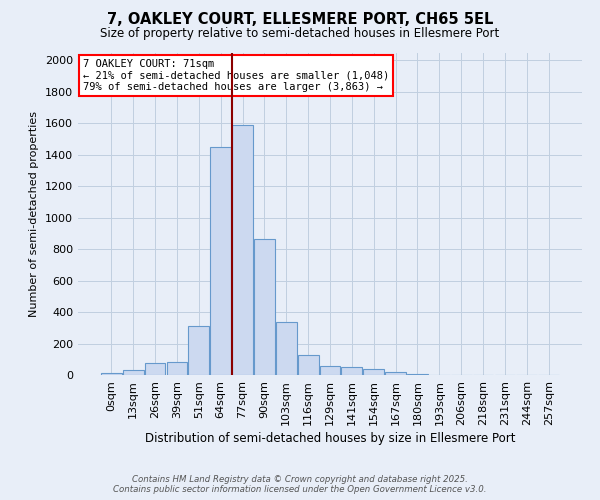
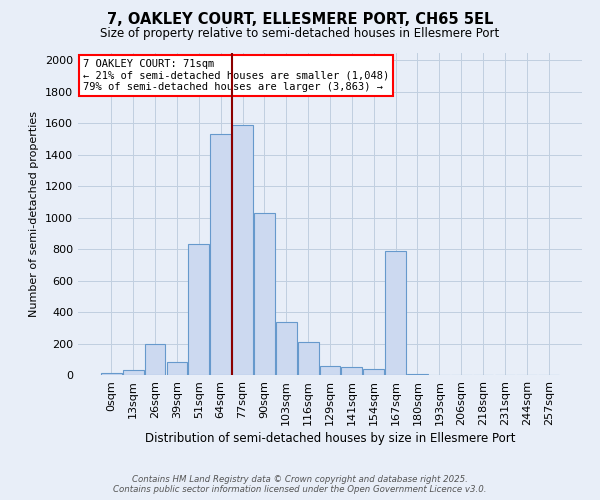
26sqm: 80 -> 200
51sqm: 310 -> 830
64sqm: 1450 -> 1530
90sqm: 860 -> 1030
116sqm: 120 -> 210
167sqm: 20 -> 790
